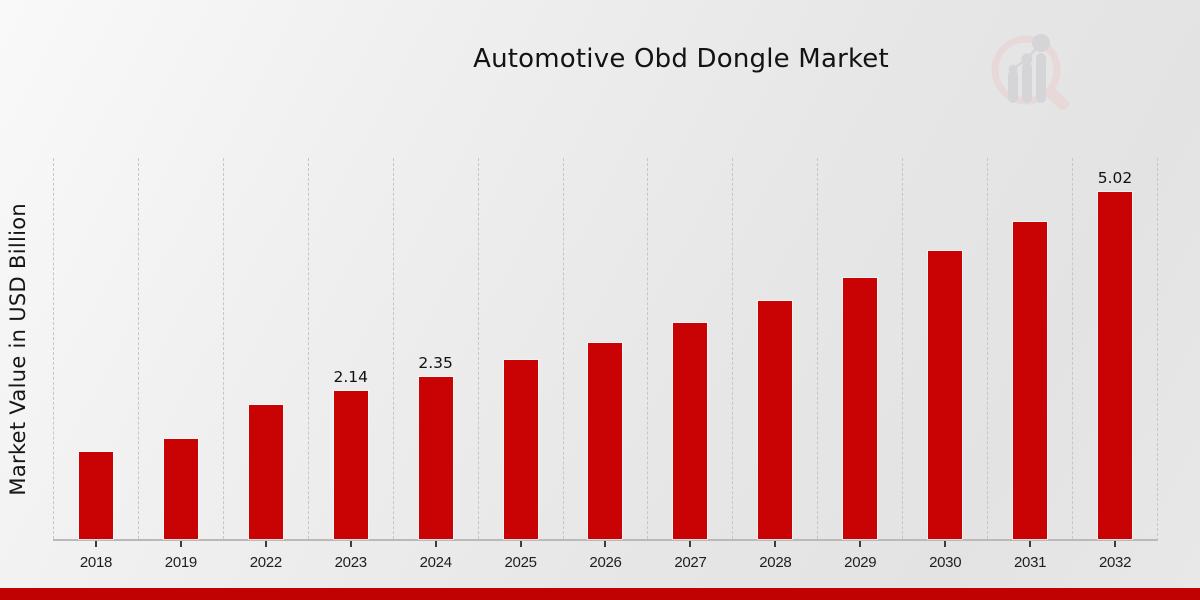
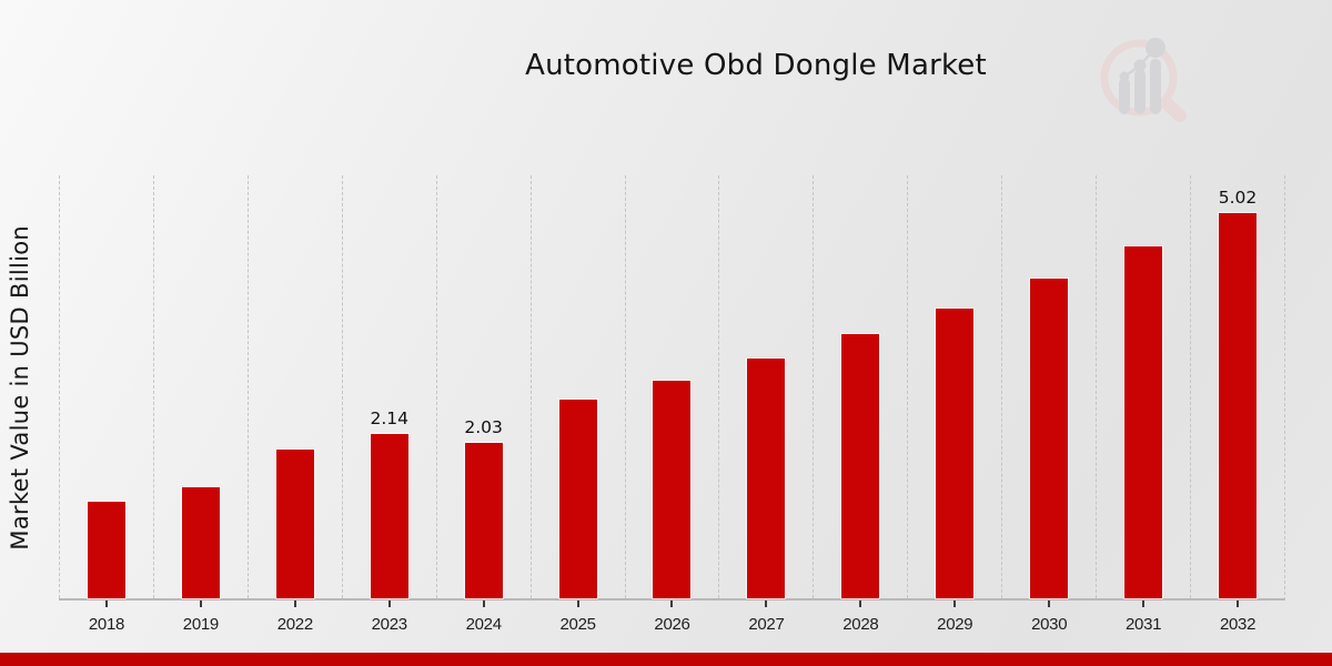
2024: 2.35 -> 2.03
